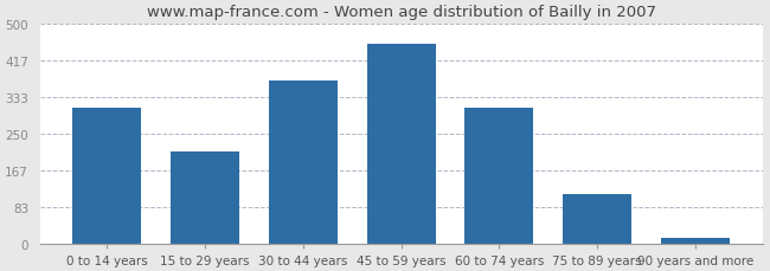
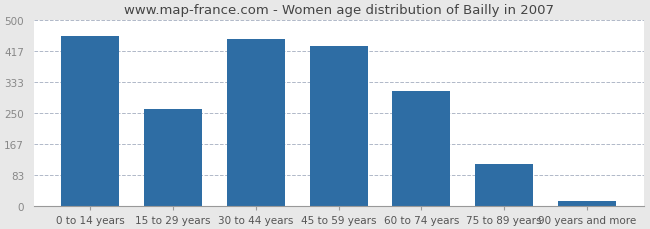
0 to 14 years: 310 -> 458
15 to 29 years: 210 -> 261
30 to 44 years: 370 -> 450
45 to 59 years: 455 -> 430
